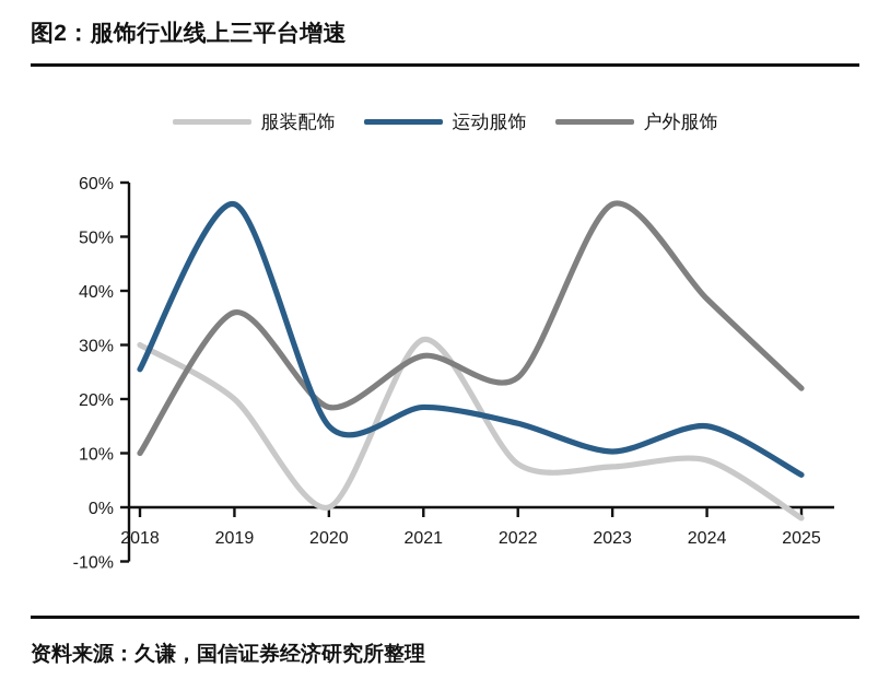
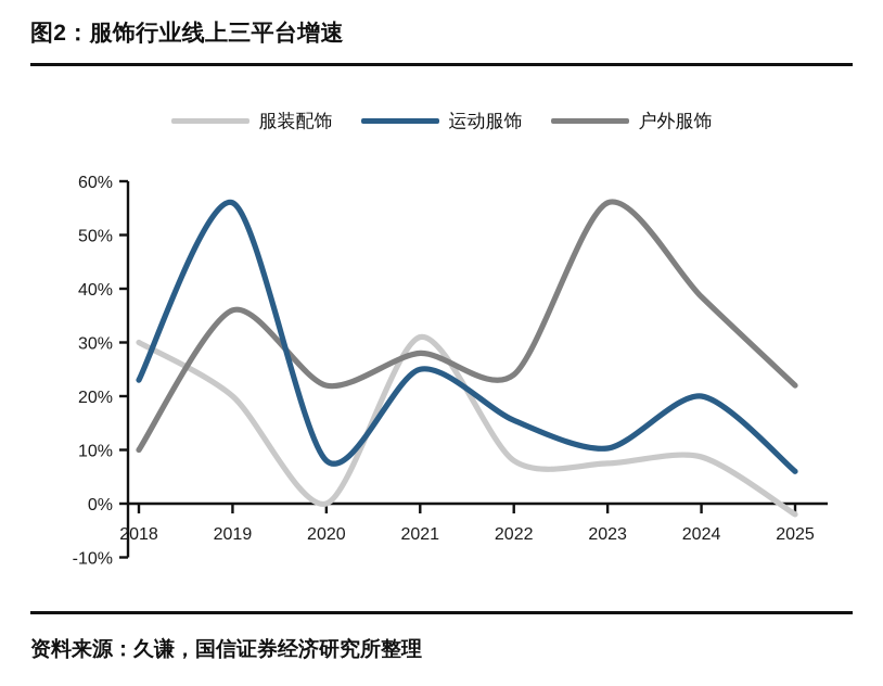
运动服饰/2018: 26% -> 23%
运动服饰/2020: 15% -> 8%
户外服饰/2020: 18% -> 22%
运动服饰/2021: 18% -> 25%
运动服饰/2024: 15% -> 20%
